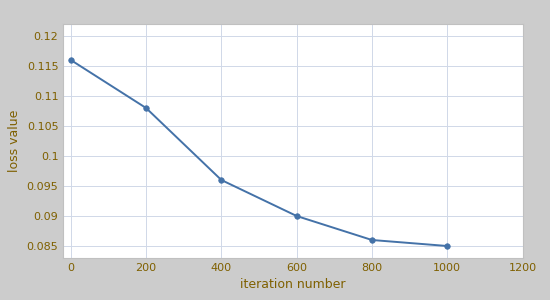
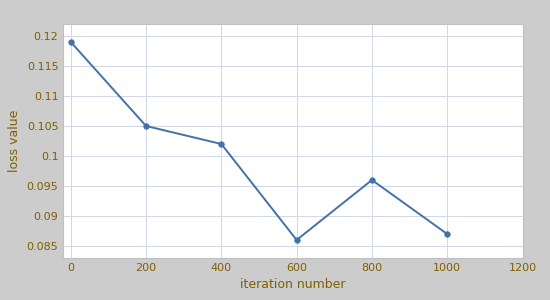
0: 0.116 -> 0.119
200: 0.108 -> 0.105
400: 0.096 -> 0.102
600: 0.090 -> 0.086
800: 0.086 -> 0.096
1000: 0.085 -> 0.087
